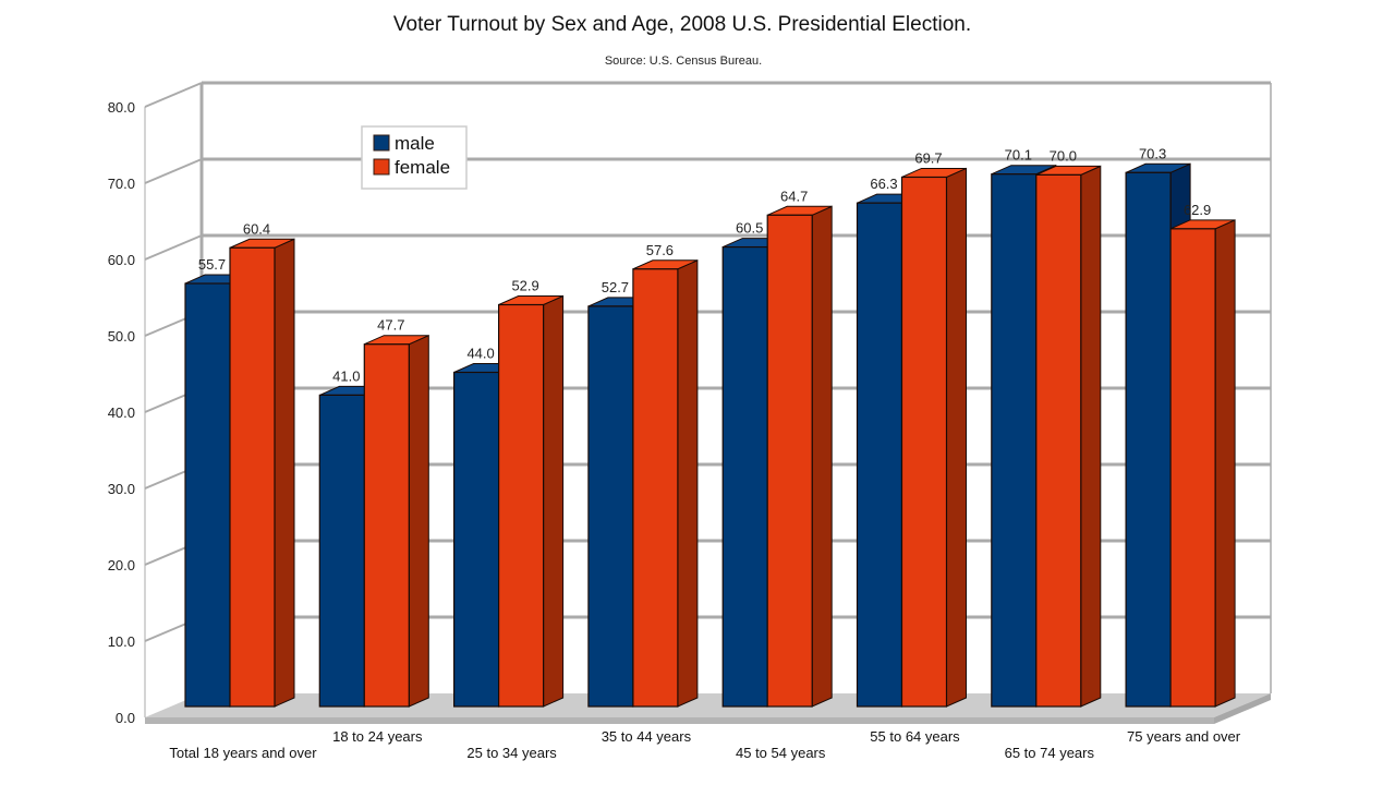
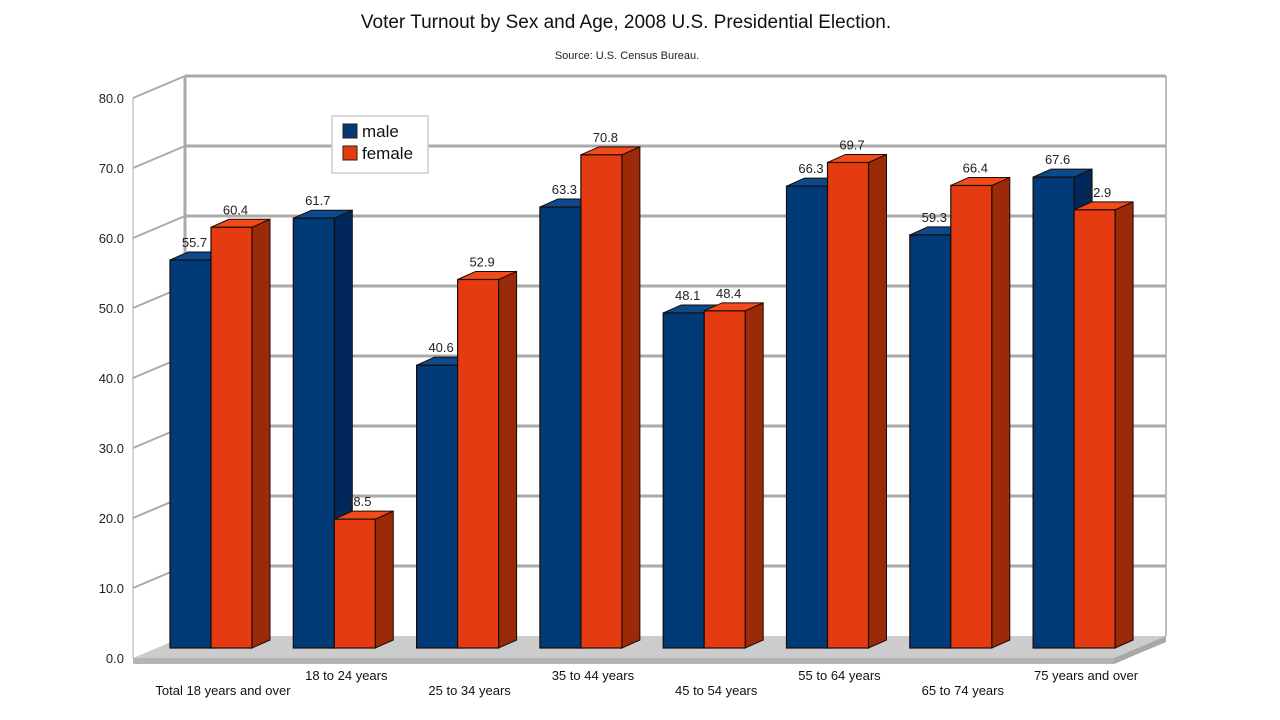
male/18 to 24 years: 41.0 -> 61.7
female/18 to 24 years: 47.7 -> 18.5
male/25 to 34 years: 44.0 -> 40.6
male/35 to 44 years: 52.7 -> 63.3
female/35 to 44 years: 57.6 -> 70.8
male/45 to 54 years: 60.5 -> 48.1
female/45 to 54 years: 64.7 -> 48.4
male/65 to 74 years: 70.1 -> 59.3
female/65 to 74 years: 70.0 -> 66.4
male/75 years and over: 70.3 -> 67.6
